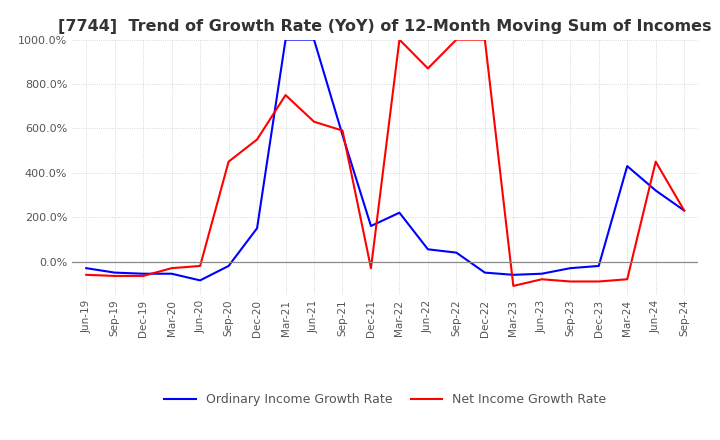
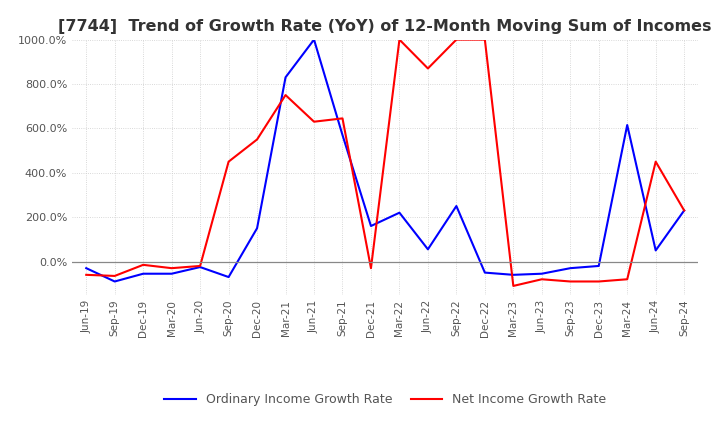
Ordinary Income Growth Rate/Sep-19: -50% -> -90%
Net Income Growth Rate/Dec-19: -65% -> -15%
Ordinary Income Growth Rate/Jun-20: -85% -> -25%
Ordinary Income Growth Rate/Sep-20: -20% -> -70%
Ordinary Income Growth Rate/Mar-21: 1000% -> 830%
Net Income Growth Rate/Sep-21: 590% -> 645%
Ordinary Income Growth Rate/Sep-22: 40% -> 250%
Ordinary Income Growth Rate/Mar-24: 430% -> 615%
Ordinary Income Growth Rate/Jun-24: 320% -> 50%
